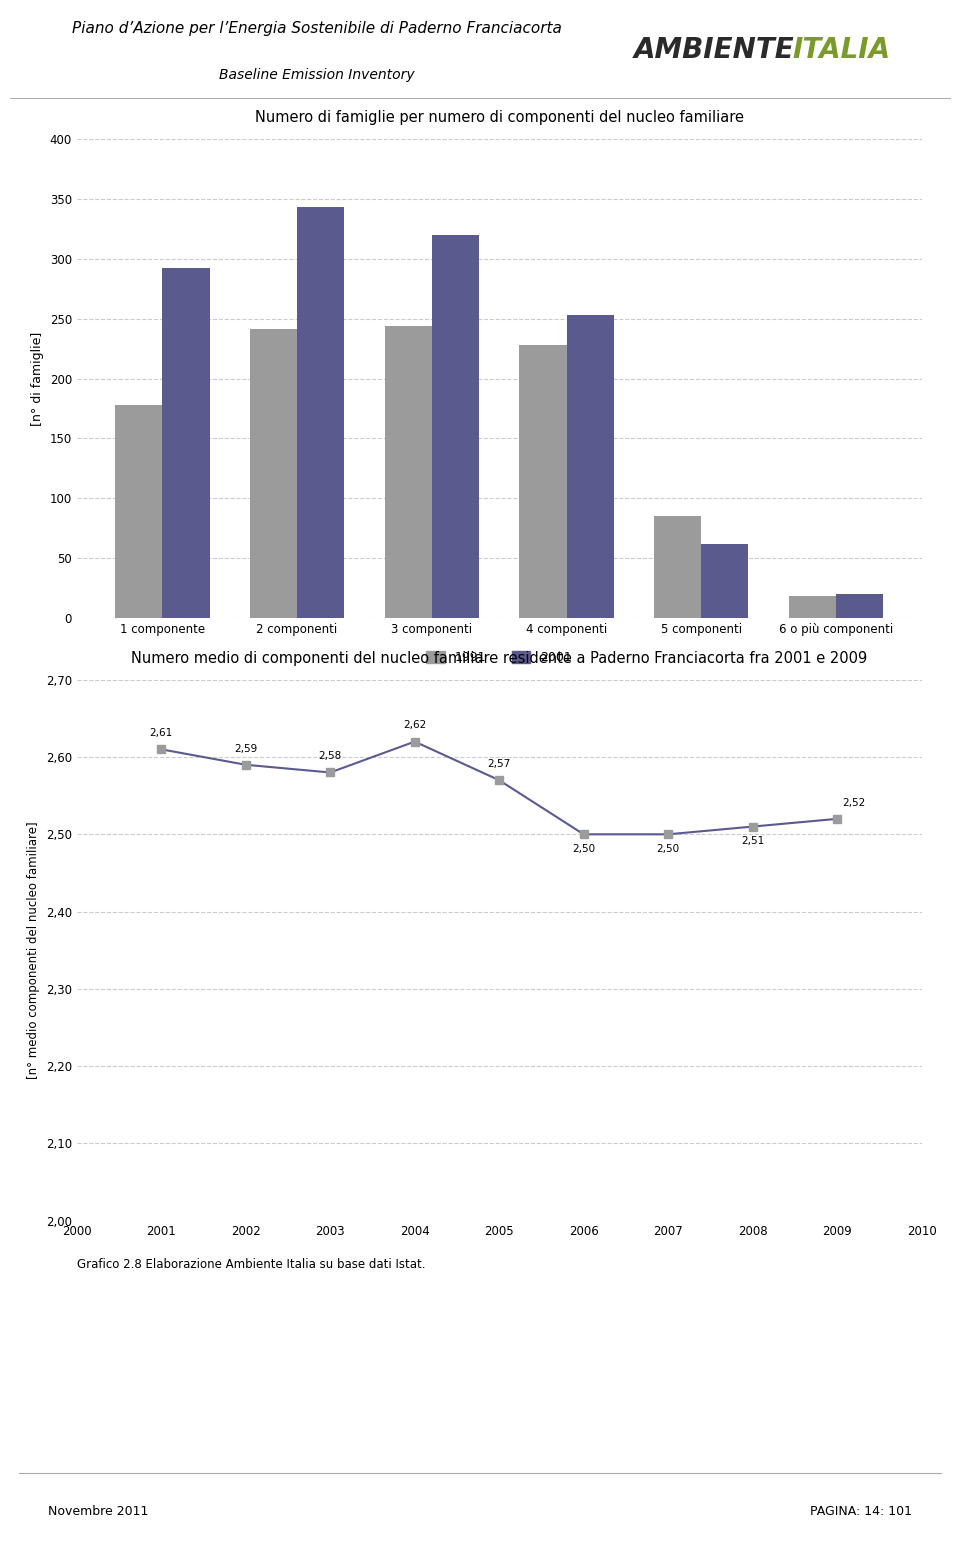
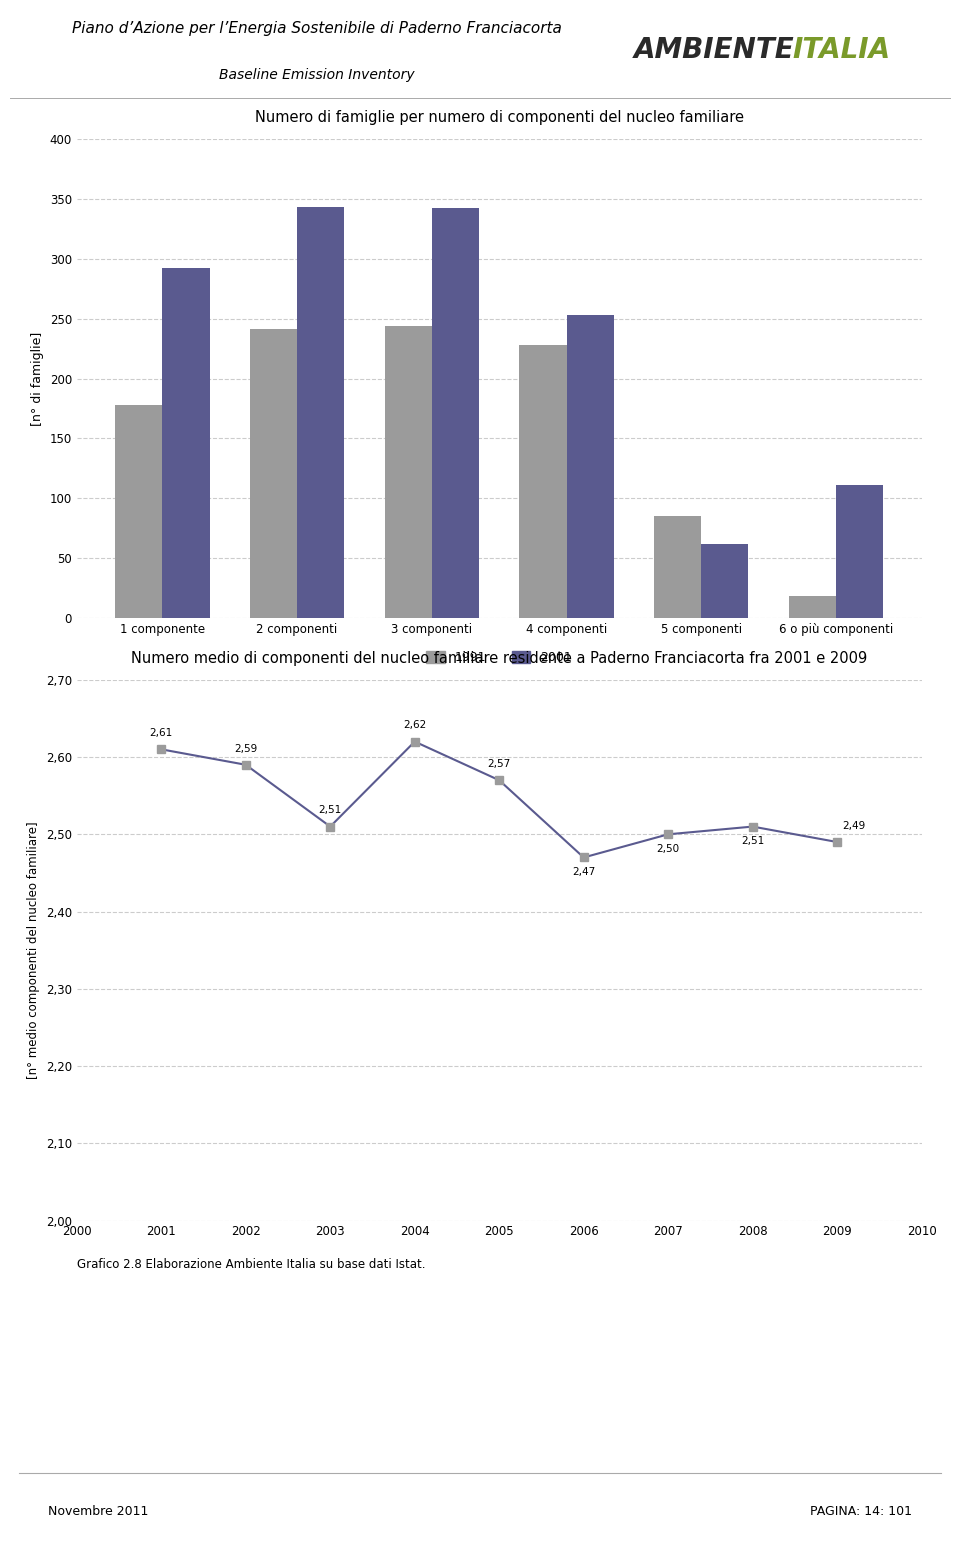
2001/3 componenti: 320 -> 342
2001/6 o più componenti: 20 -> 111
2003: 2,58 -> 2,51
2006: 2,50 -> 2,47
2009: 2,52 -> 2,49
